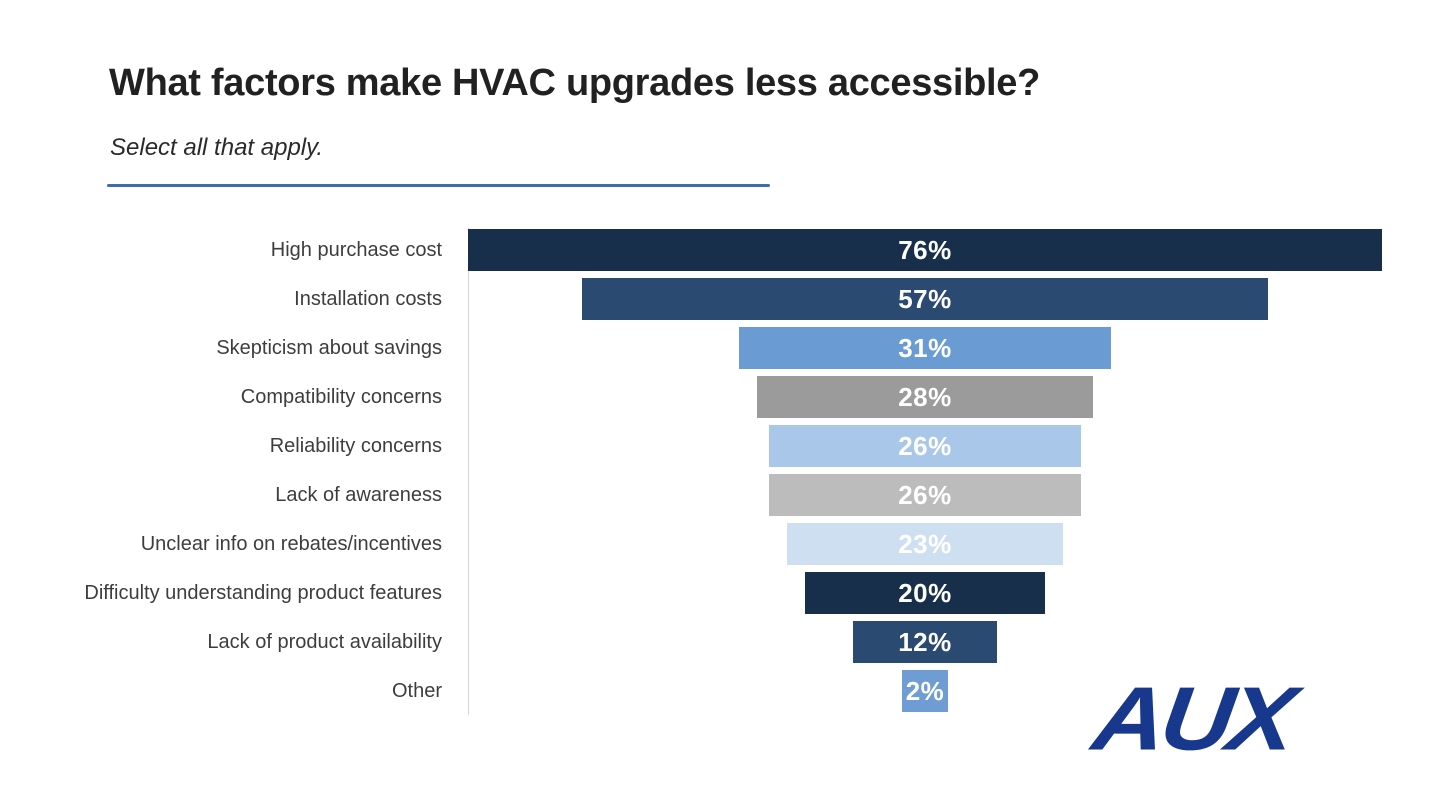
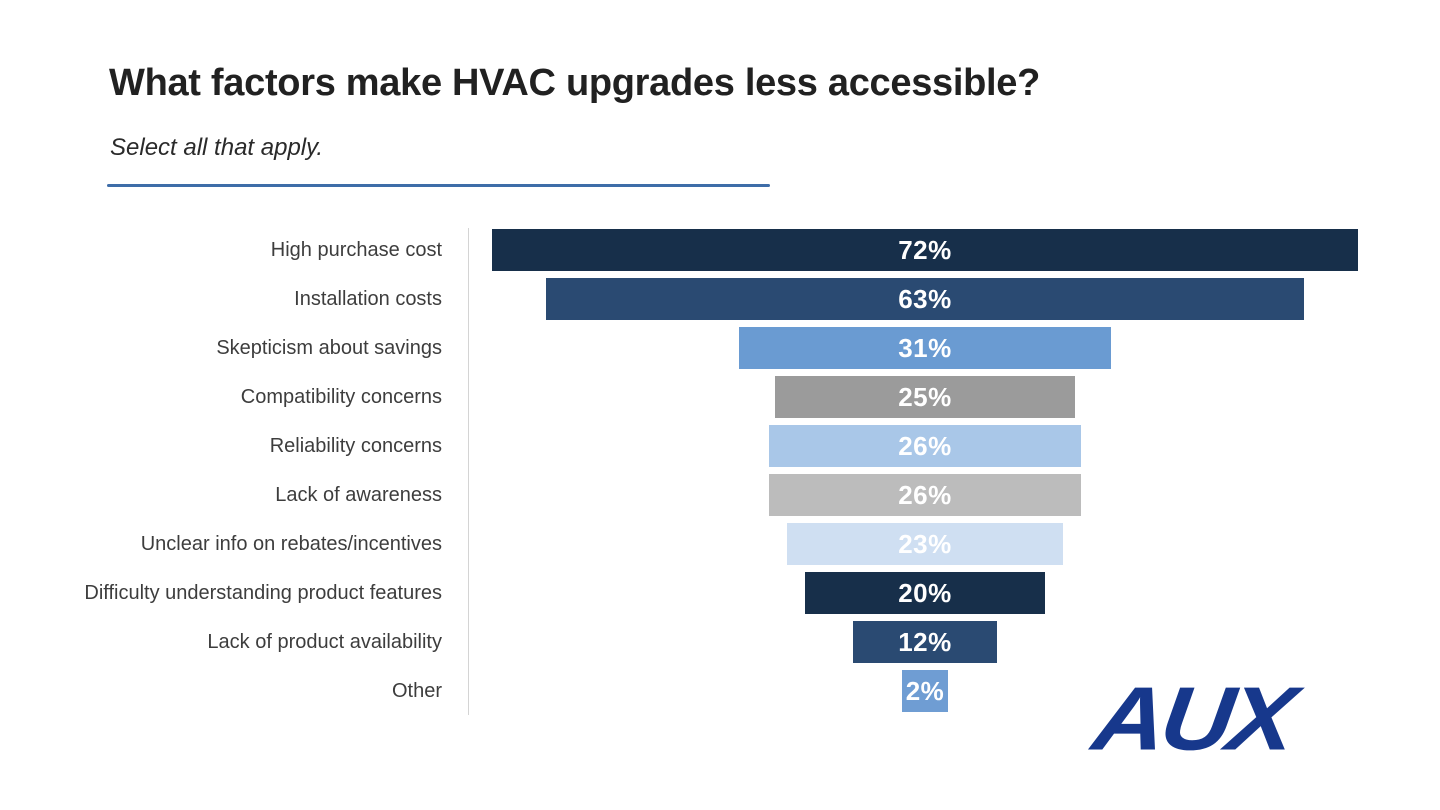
High purchase cost: 76% -> 72%
Installation costs: 57% -> 63%
Compatibility concerns: 28% -> 25%
